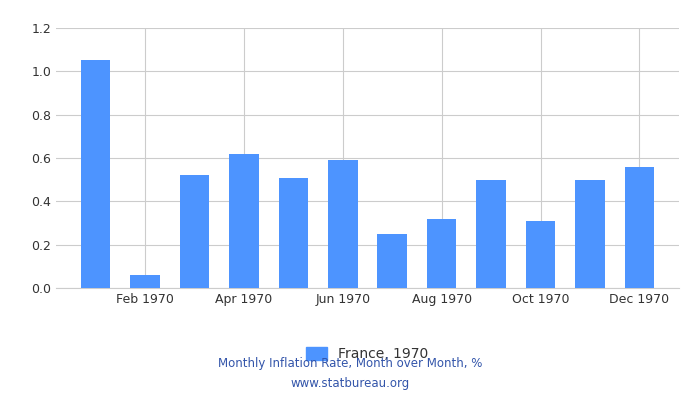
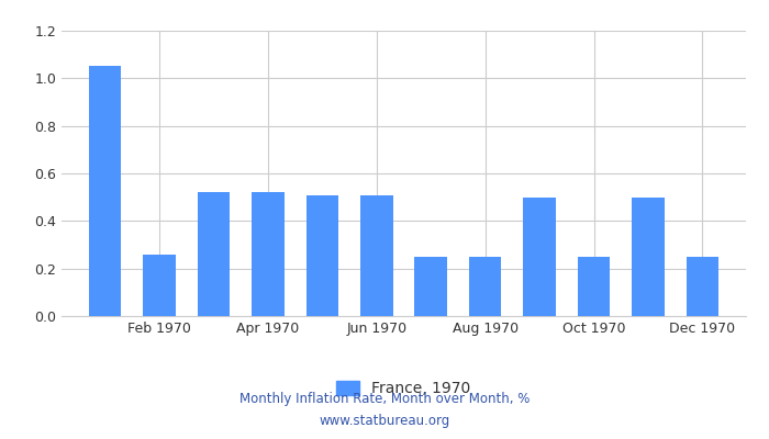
Feb 1970: 0.06 -> 0.26
Apr 1970: 0.62 -> 0.52
Jun 1970: 0.59 -> 0.51
Aug 1970: 0.32 -> 0.25
Oct 1970: 0.31 -> 0.25
Dec 1970: 0.56 -> 0.25
